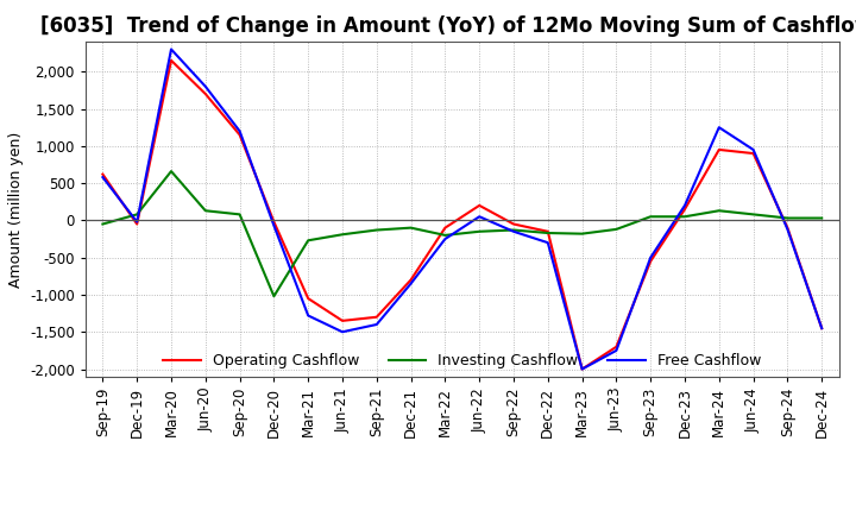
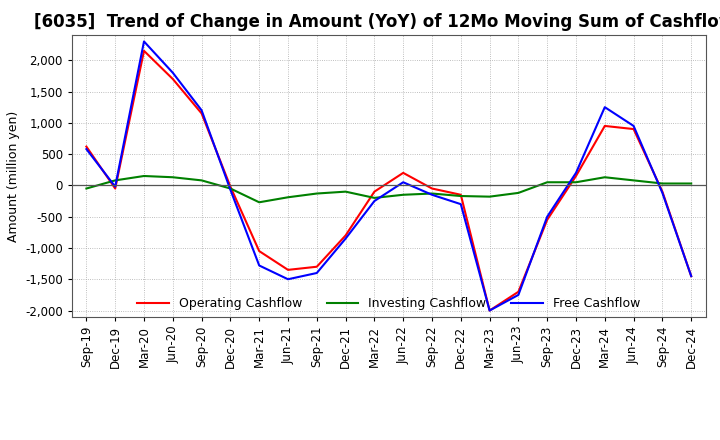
Investing Cashflow/Mar-20: 660 -> 150
Investing Cashflow/Dec-20: -1,020 -> -50
